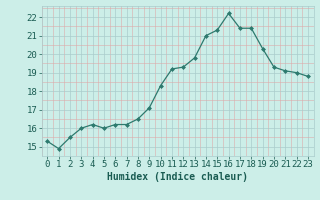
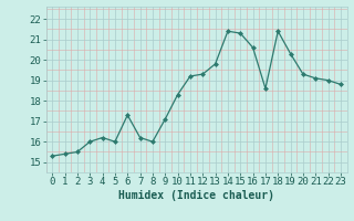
1: 14.9 -> 15.4
6: 16.2 -> 17.3
8: 16.5 -> 16.0
14: 21.0 -> 21.4
16: 22.2 -> 20.6
17: 21.4 -> 18.6
